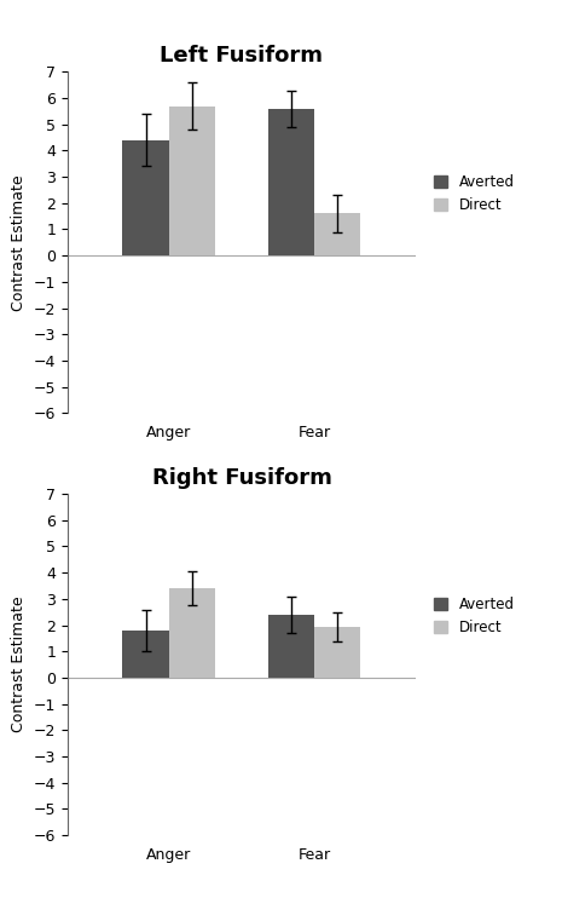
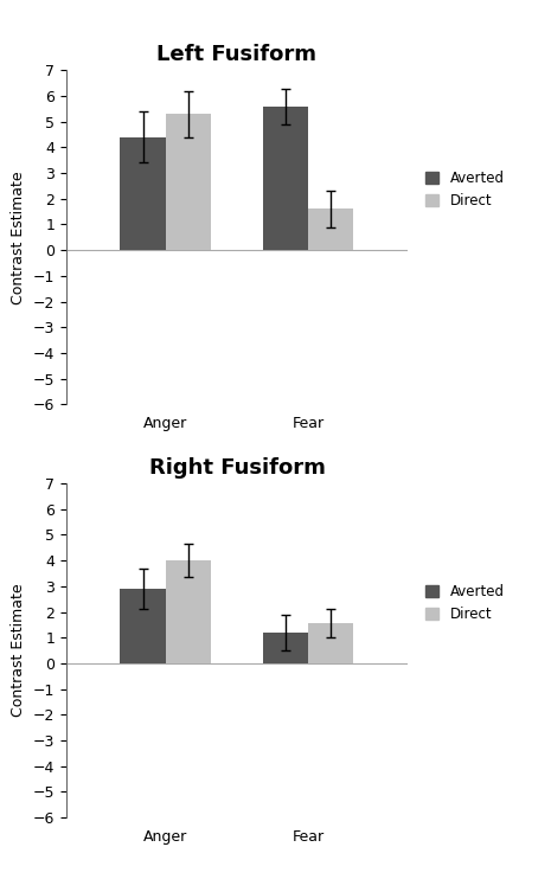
Left Fusiform/Direct/Anger: 5.7 -> 5.3
Right Fusiform/Averted/Anger: 1.8 -> 2.9
Right Fusiform/Direct/Anger: 3.40 -> 4.00
Right Fusiform/Averted/Fear: 2.4 -> 1.2
Right Fusiform/Direct/Fear: 1.95 -> 1.55
